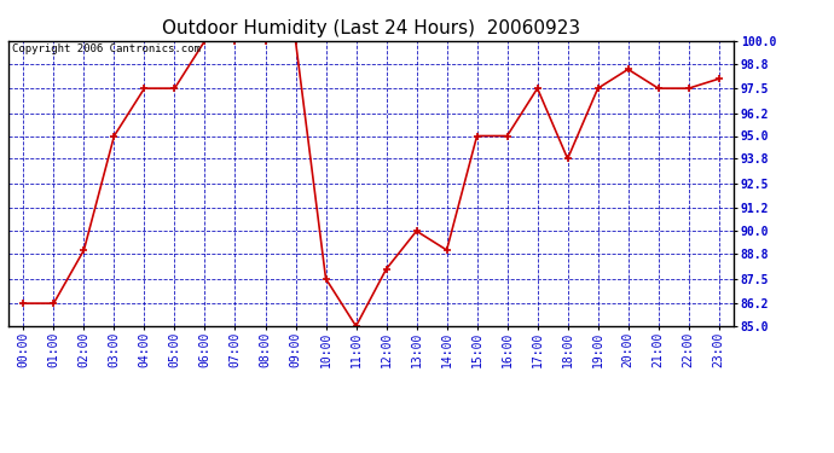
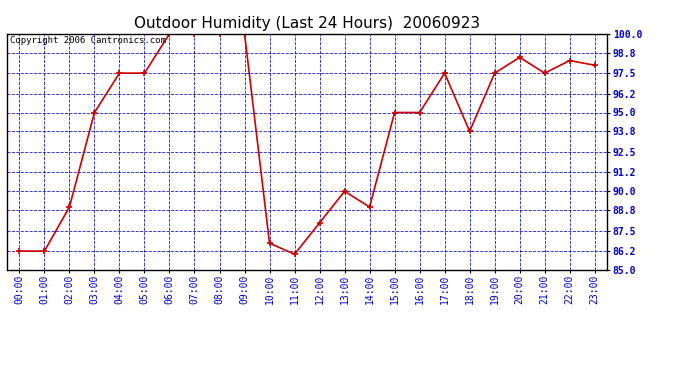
10:00: 87.5 -> 86.7
11:00: 85.0 -> 86.0
22:00: 97.5 -> 98.3
